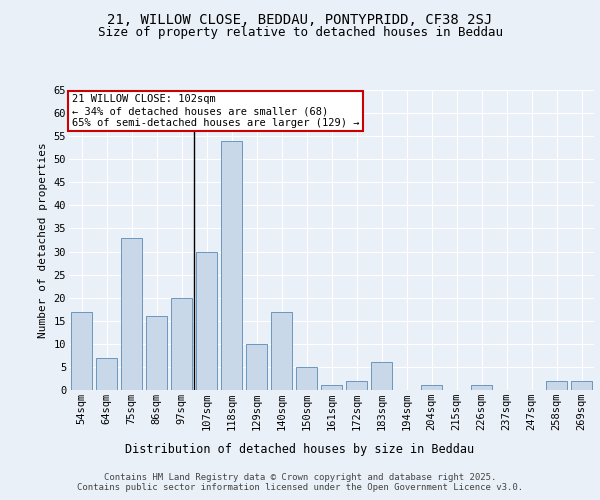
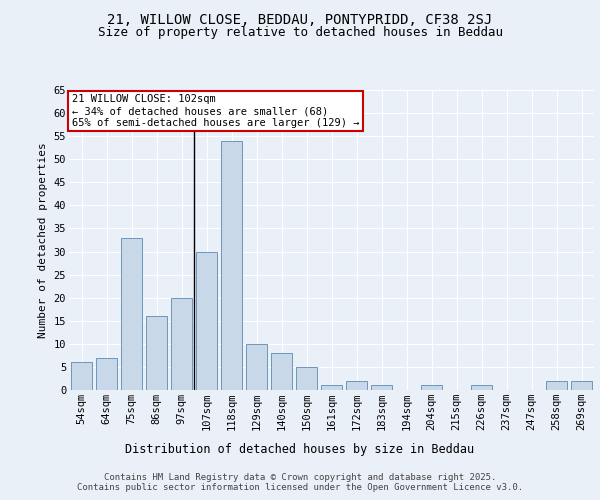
54sqm: 17 -> 6
140sqm: 17 -> 8
183sqm: 6 -> 1
